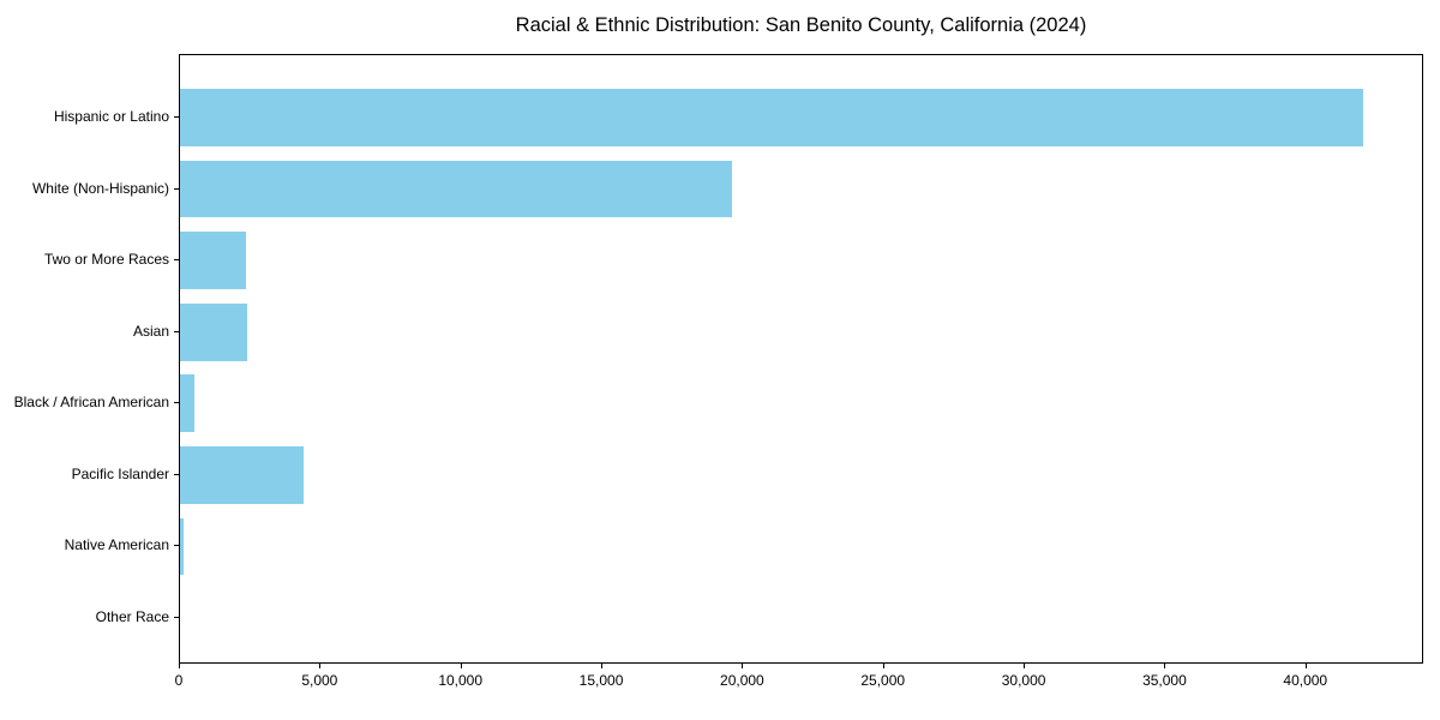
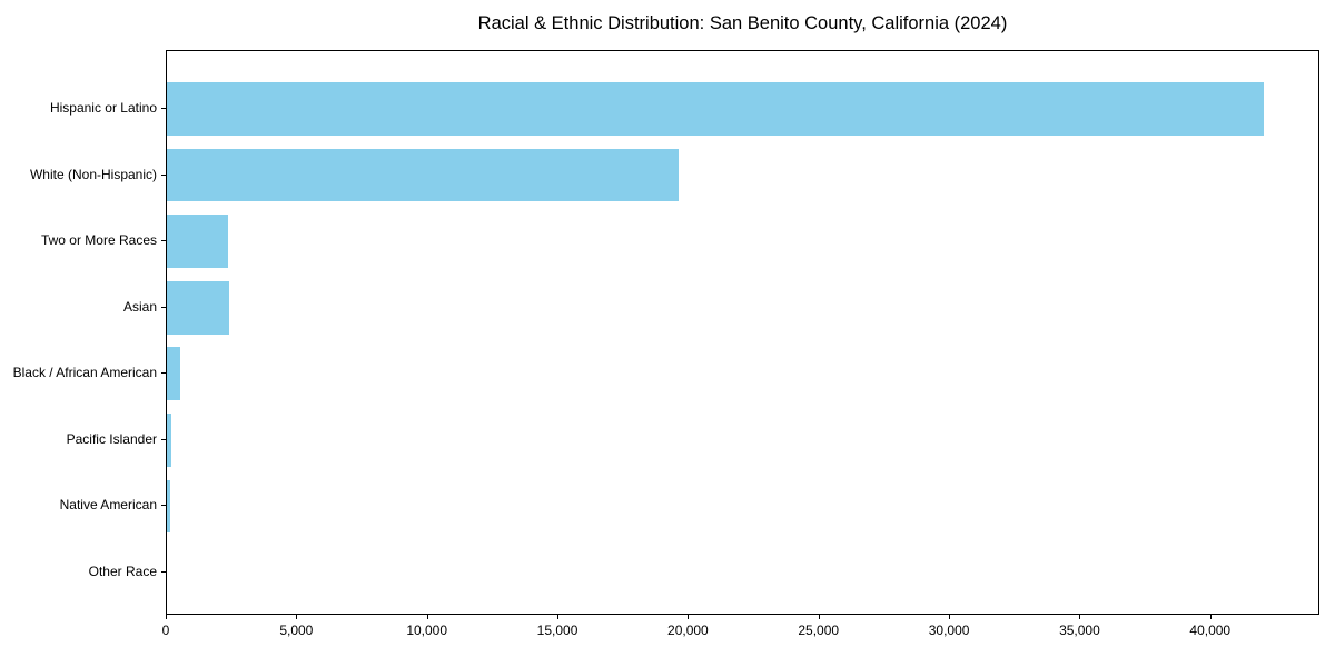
Pacific Islander: 4400 -> 200
